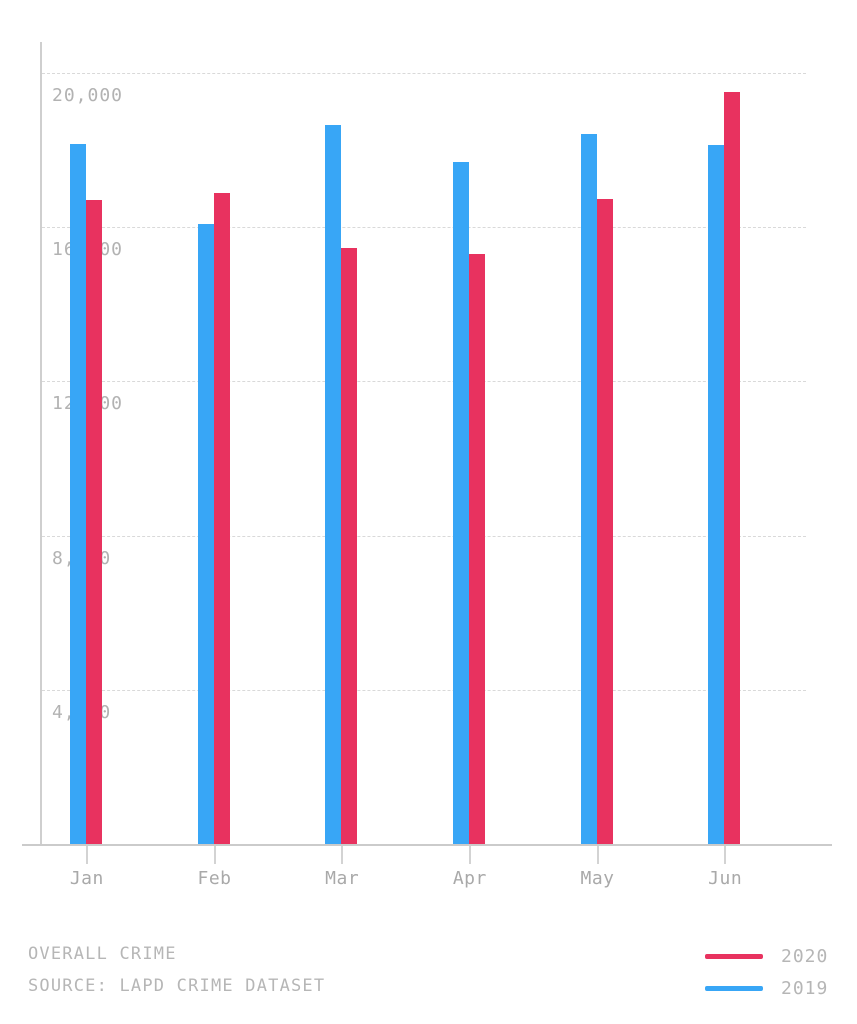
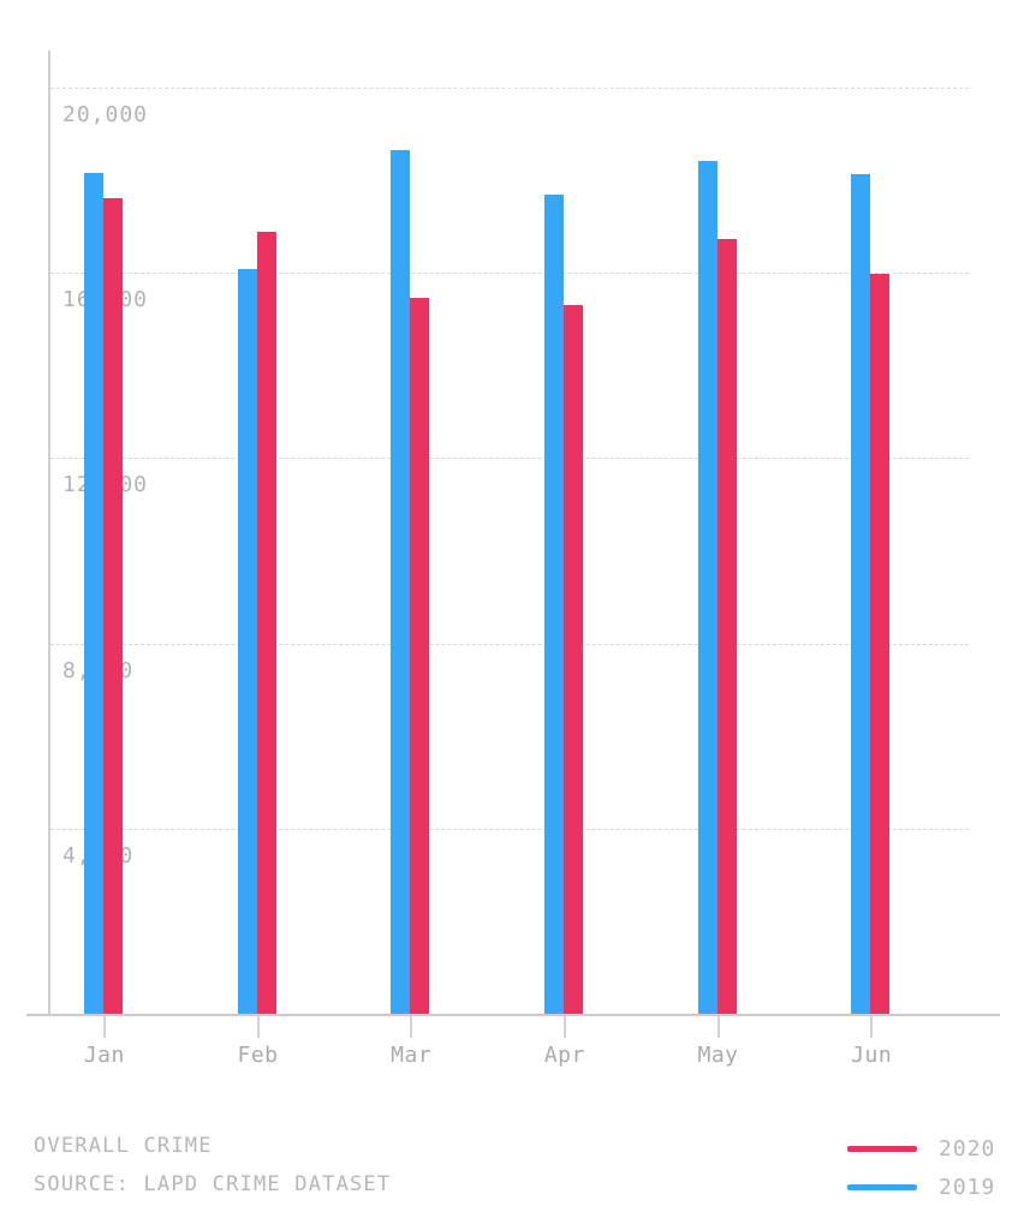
2020/Jan: 16700 -> 17600
2020/Jun: 19500 -> 16000
